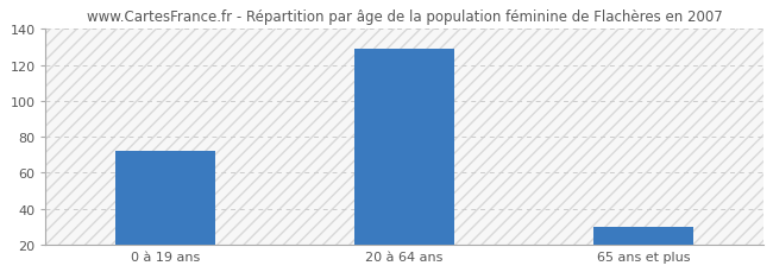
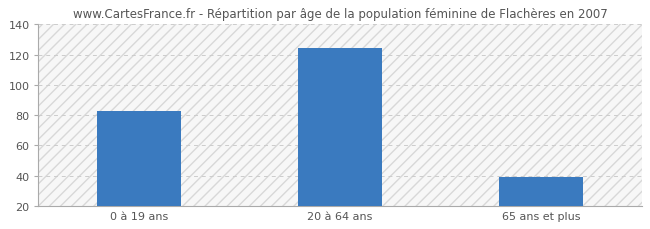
0 à 19 ans: 72 -> 83
20 à 64 ans: 129 -> 124
65 ans et plus: 30 -> 39
